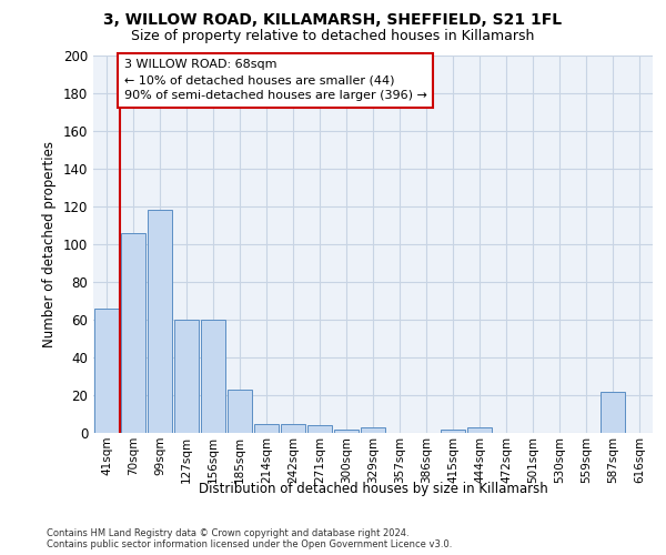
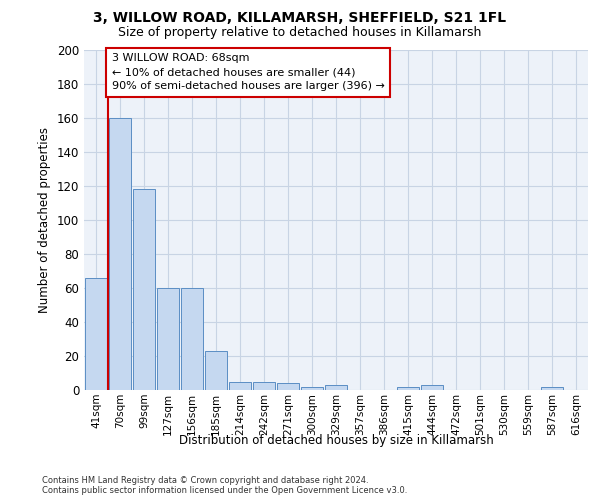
70sqm: 106 -> 160
587sqm: 22 -> 2
